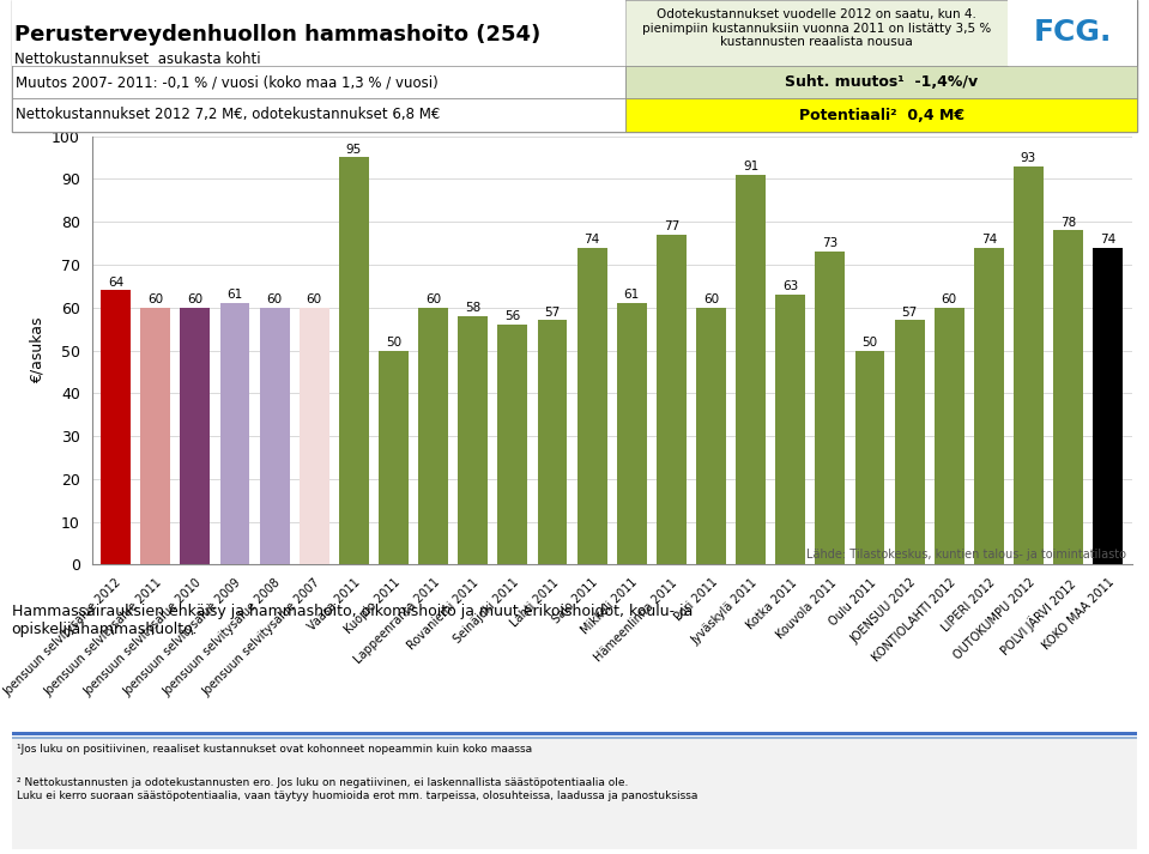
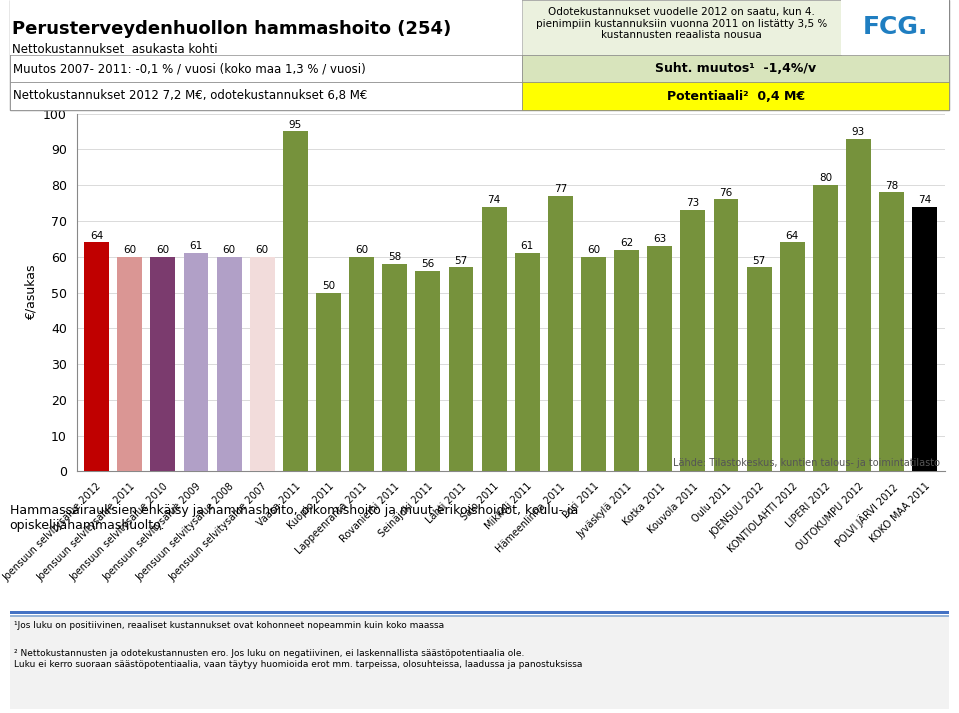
Jyväskylä 2011: 91 -> 62
Oulu 2011: 50 -> 76
KONTIOLAHTI 2012: 60 -> 64
LIPERI 2012: 74 -> 80
